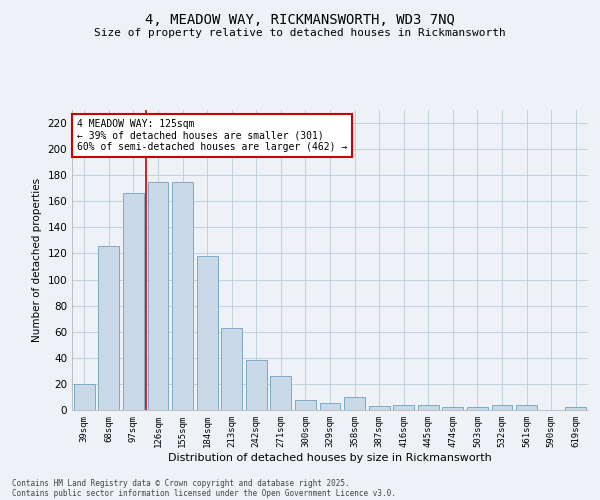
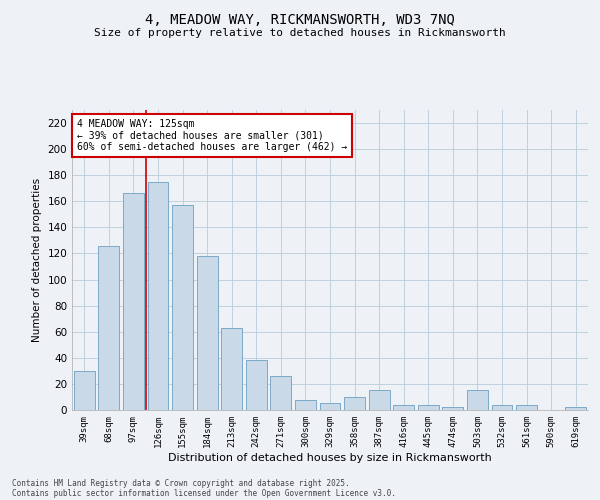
39sqm: 20 -> 30
155sqm: 175 -> 157
387sqm: 3 -> 15
503sqm: 2 -> 15
